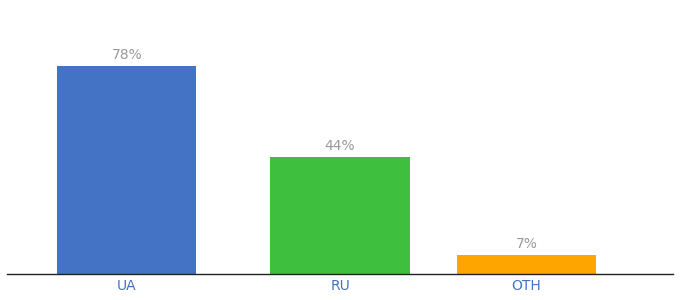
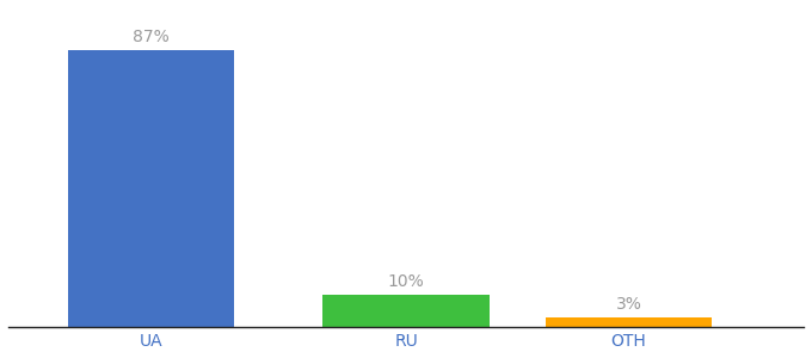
UA: 78% -> 87%
RU: 44% -> 10%
OTH: 7% -> 3%
